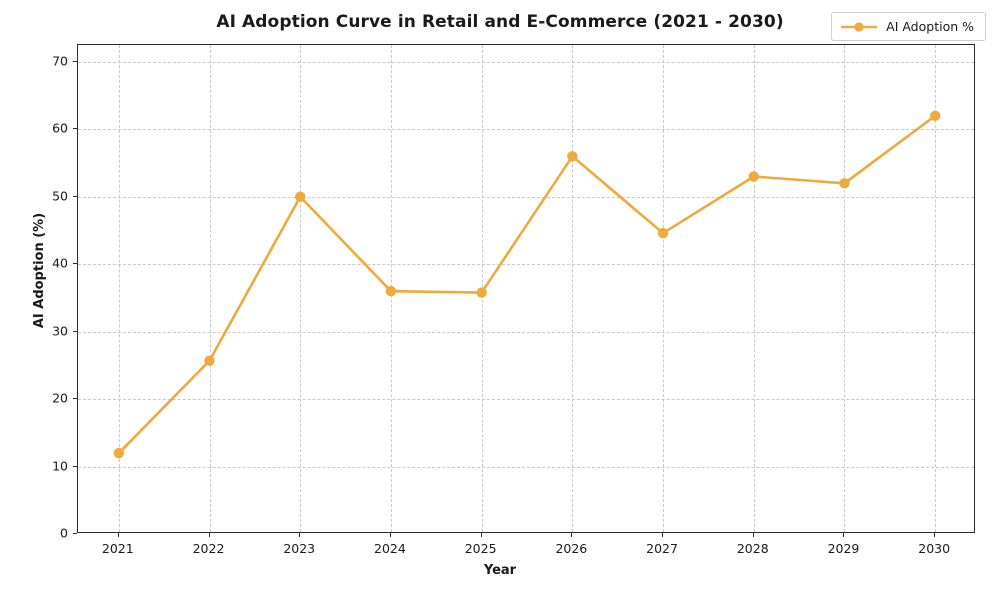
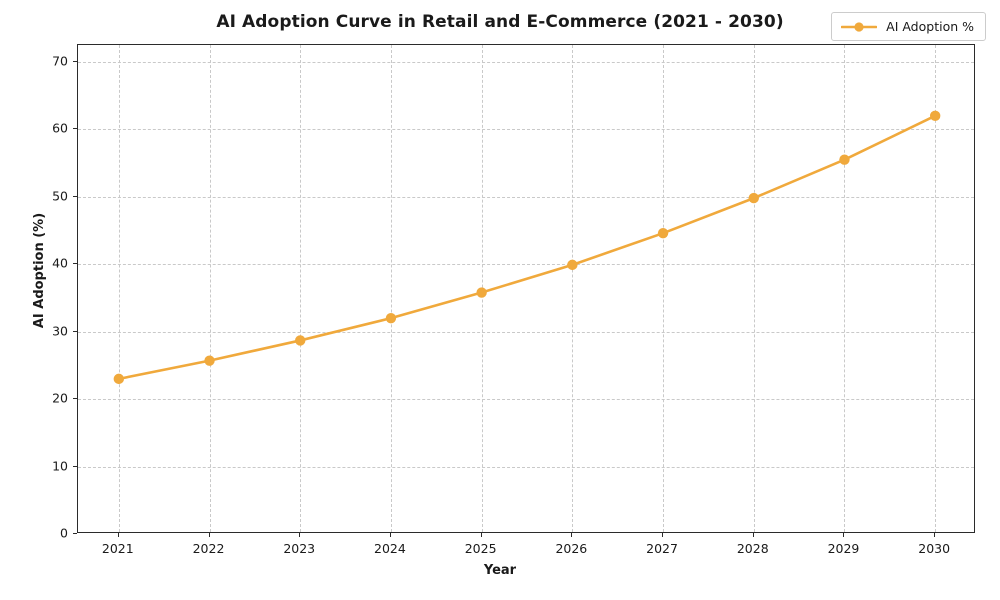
2021: 12 -> 23
2023: 50 -> 29
2024: 36 -> 32
2026: 56 -> 40
2028: 53 -> 50
2029: 52 -> 56
